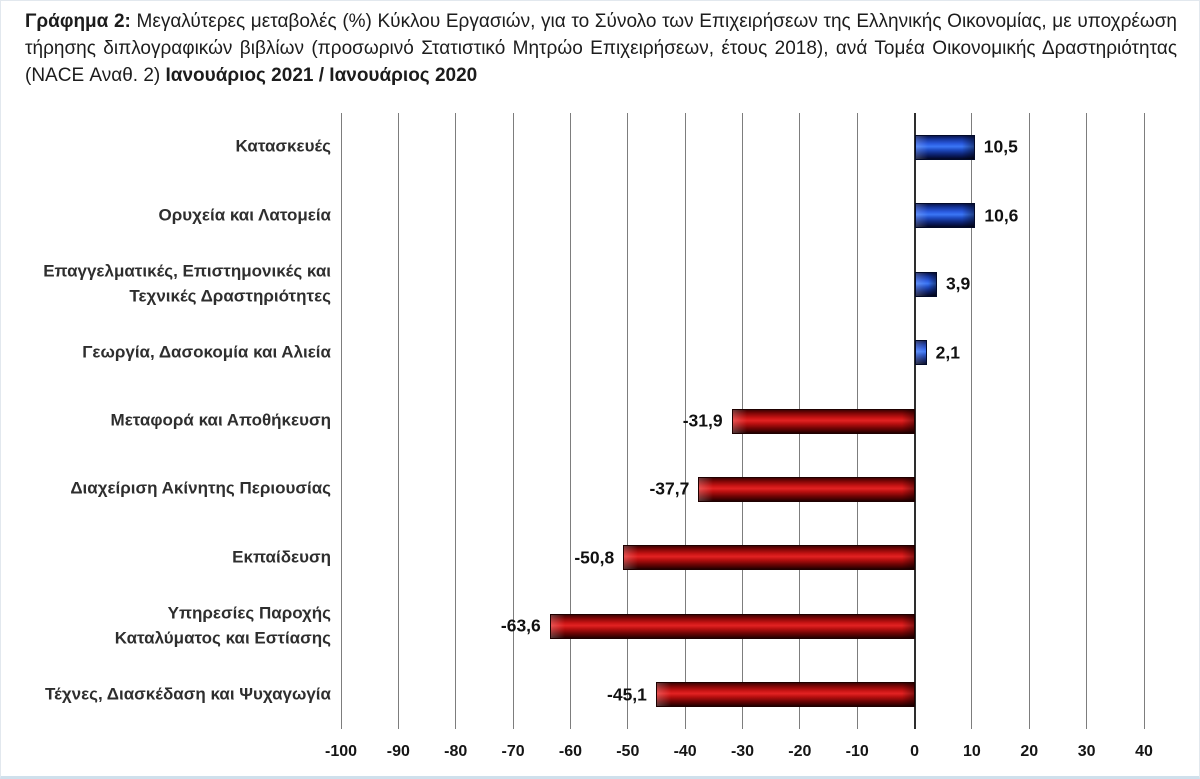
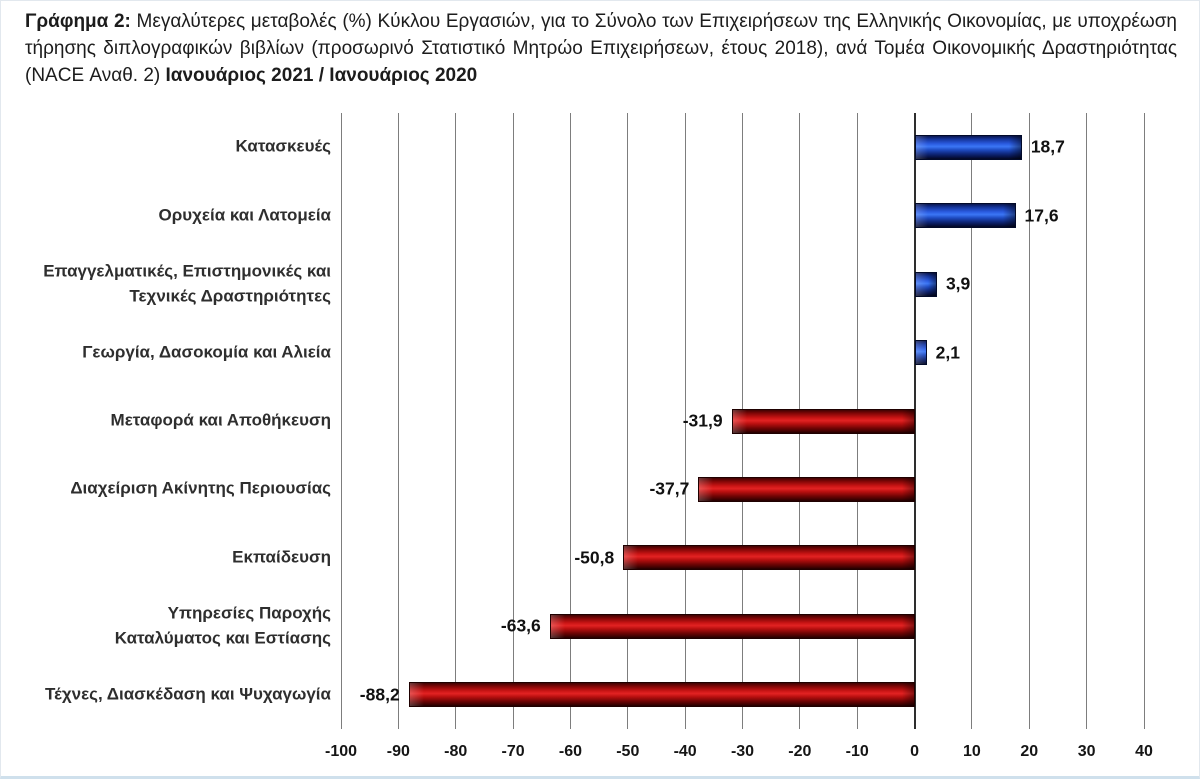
Κατασκευές: 10,5 -> 18,7
Ορυχεία και Λατομεία: 10,6 -> 17,6
Τέχνες, Διασκέδαση και Ψυχαγωγία: -45,1 -> -88,2
